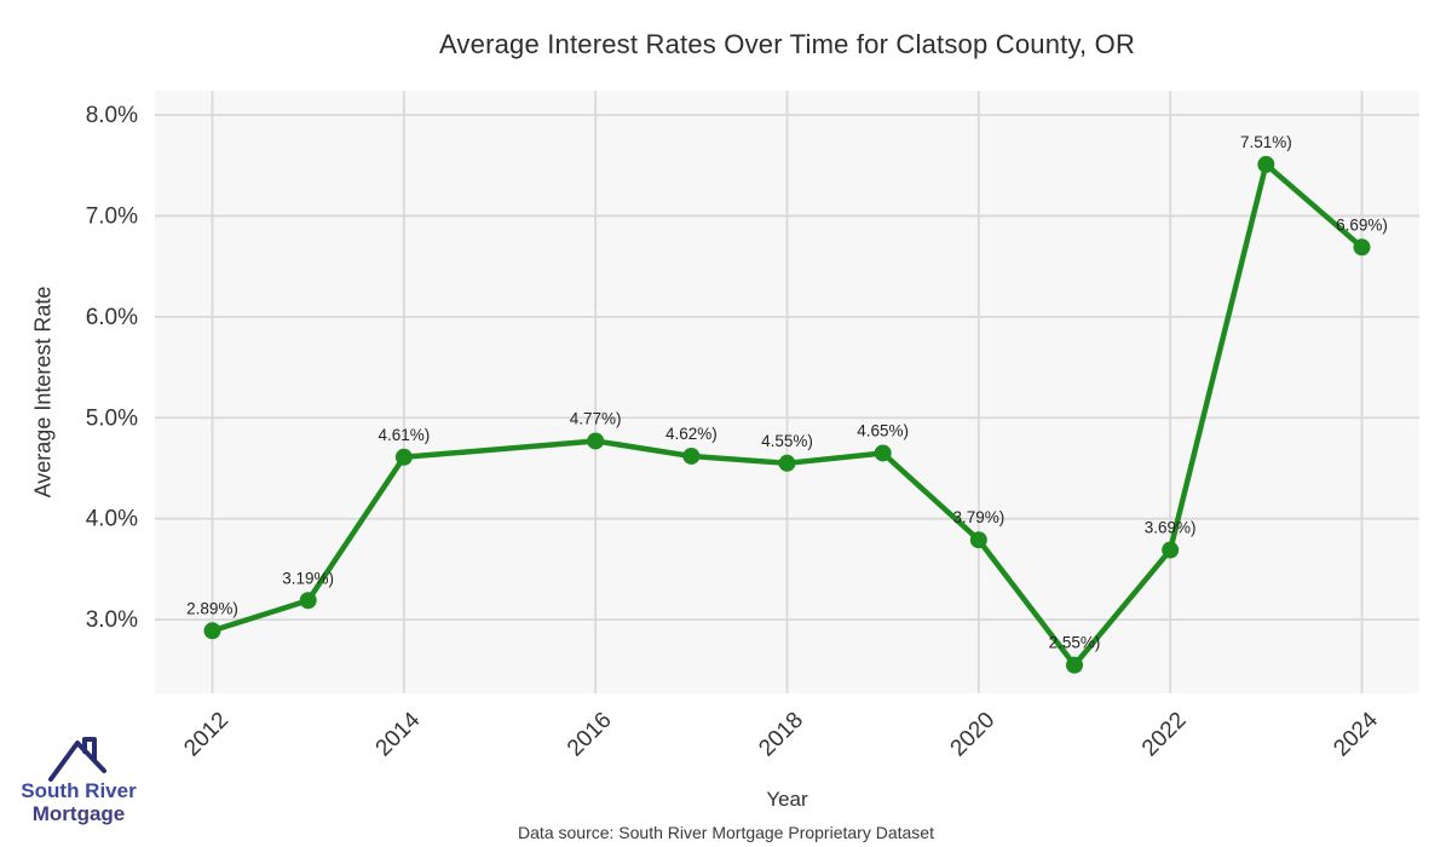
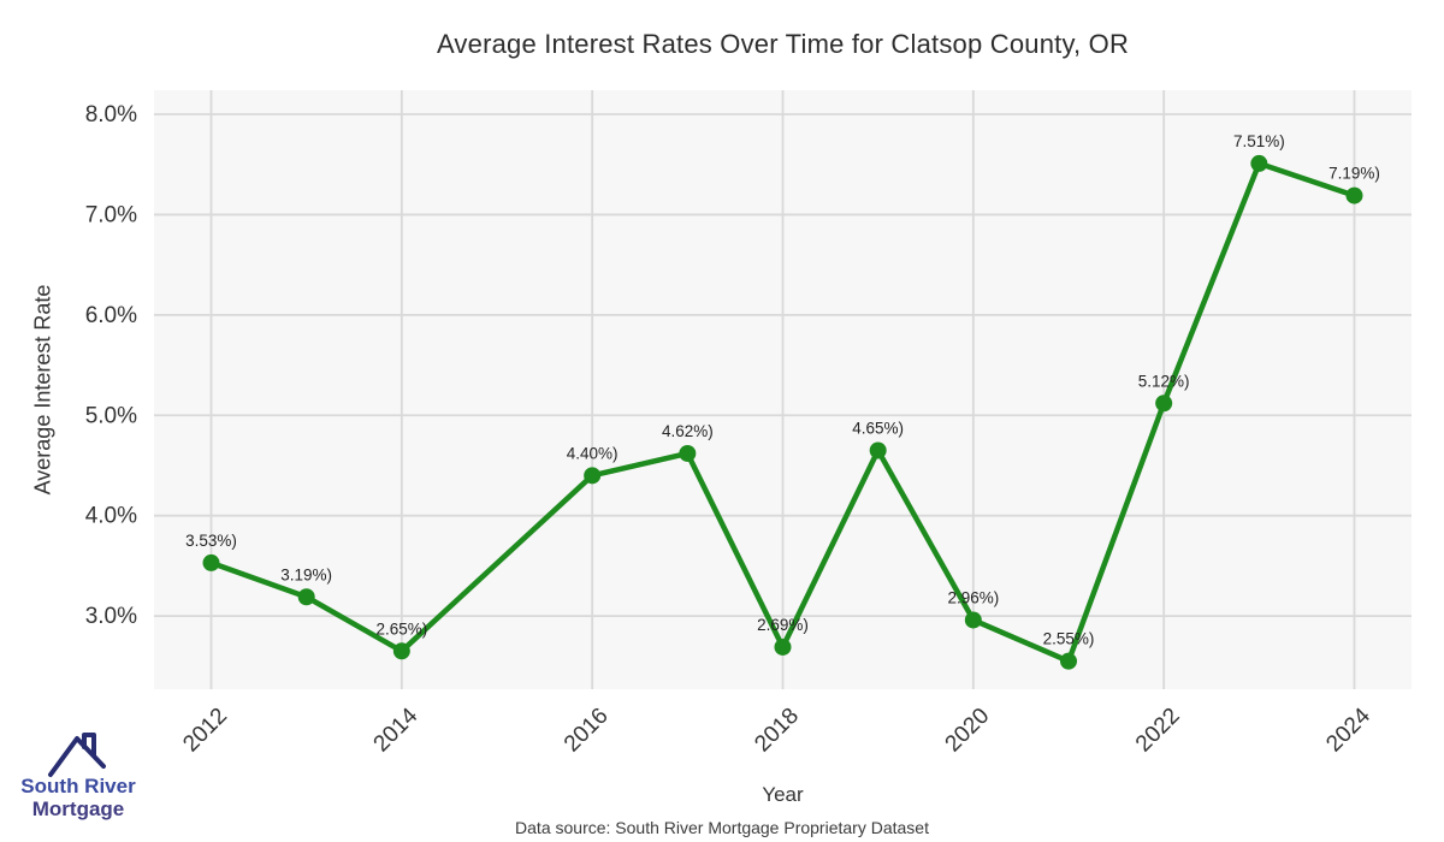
2012: 2.89% -> 3.53%
2014: 4.61% -> 2.65%
2016: 4.77% -> 4.40%
2018: 4.55% -> 2.69%
2020: 3.79% -> 2.96%
2022: 3.69% -> 5.12%
2024: 6.69% -> 7.19%
